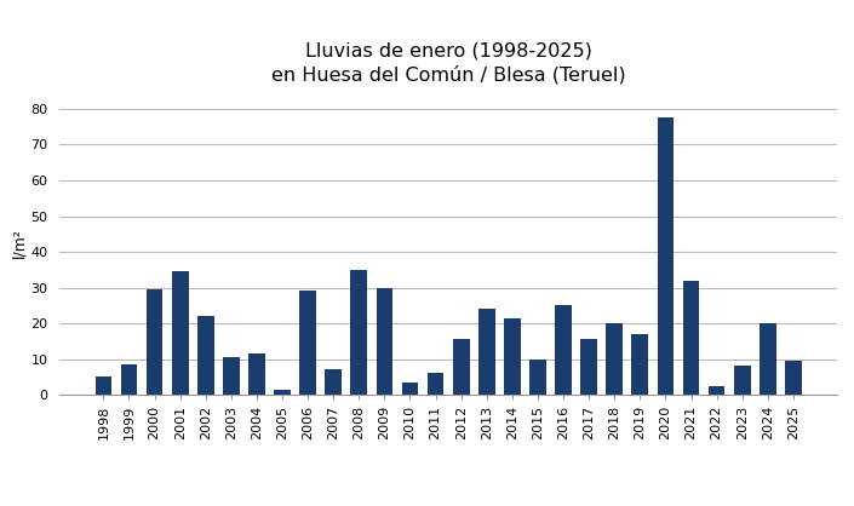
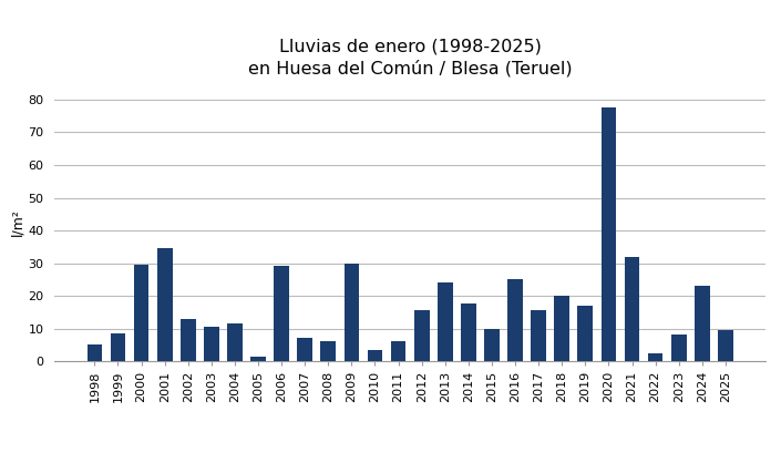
2002: 22.0 -> 13.0
2008: 35.0 -> 6.0
2014: 21.5 -> 17.5
2024: 20.0 -> 23.0
